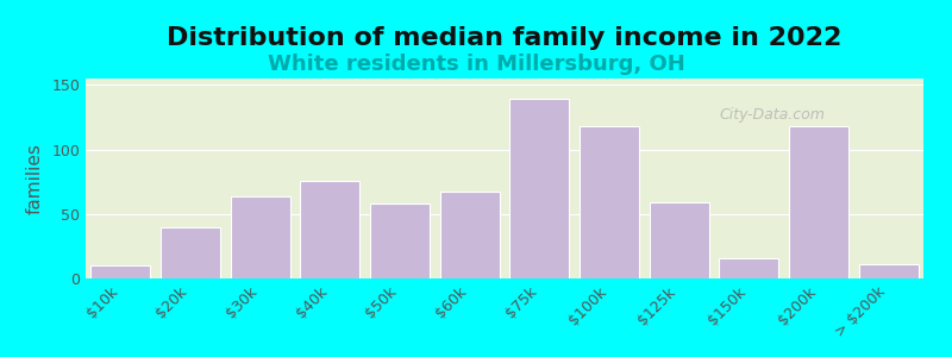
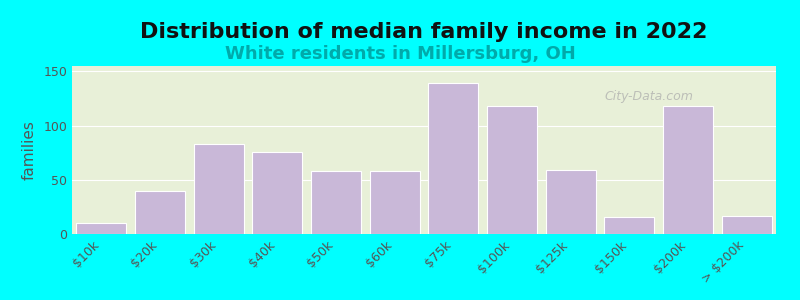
$30k: 64 -> 83
$60k: 67 -> 58
> $200k: 11 -> 17
